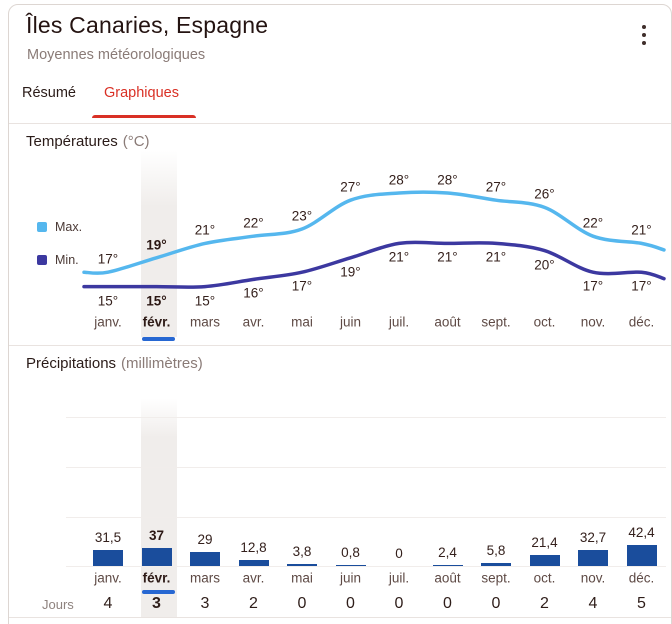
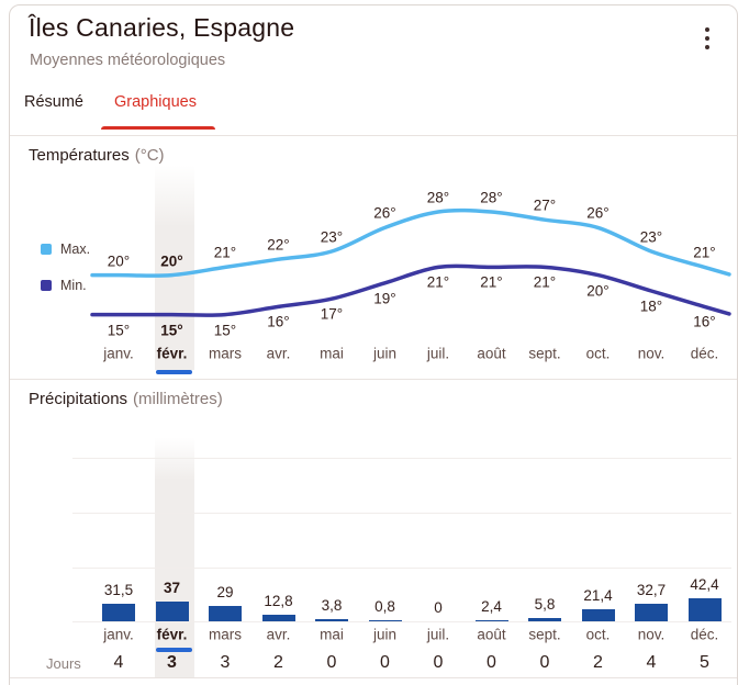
Températures (°C)/Max./janv.: 17° -> 20°
Températures (°C)/Max./févr.: 19° -> 20°
Températures (°C)/Max./juin: 27° -> 26°
Températures (°C)/Max./nov.: 22° -> 23°
Températures (°C)/Min./nov.: 17° -> 18°
Températures (°C)/Min./déc.: 17° -> 16°
